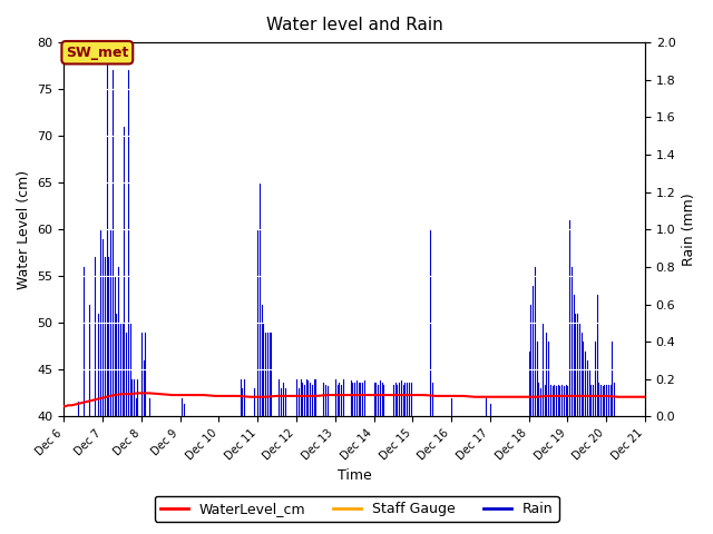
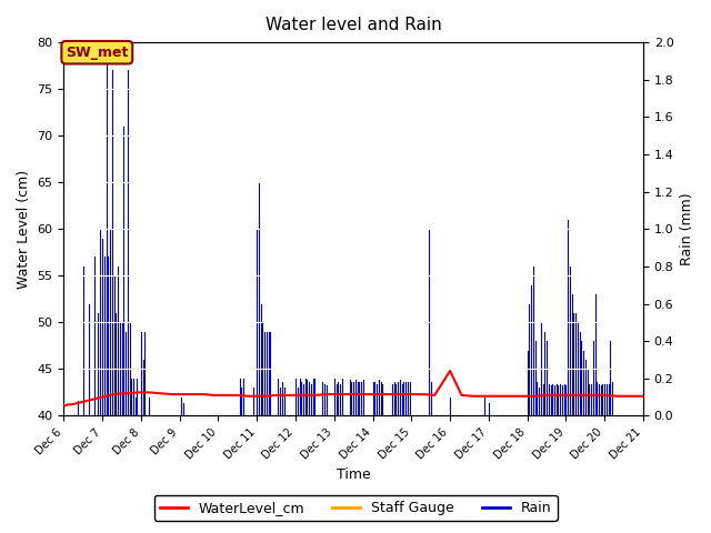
Dec 16: 42.2 -> 44.8
